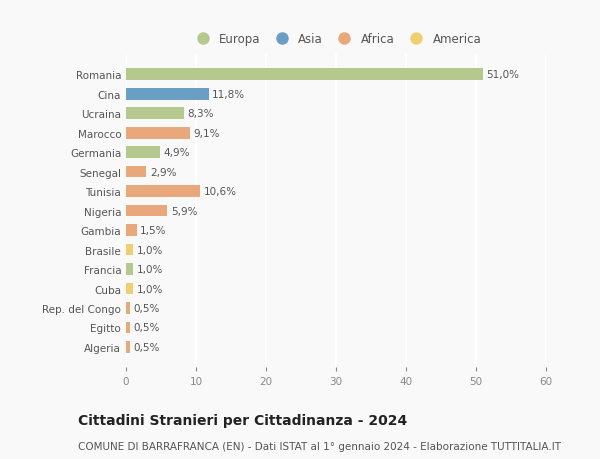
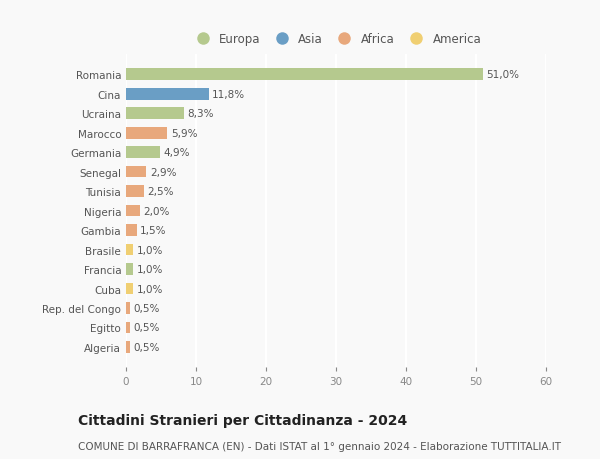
Marocco: 9,1% -> 5,9%
Tunisia: 10,6% -> 2,5%
Nigeria: 5,9% -> 2,0%
